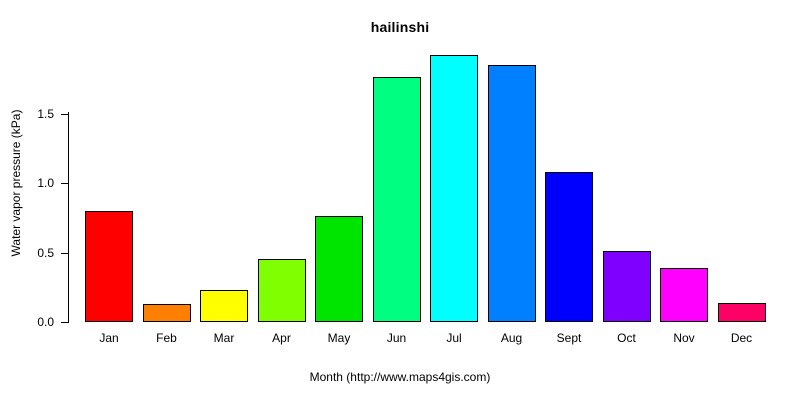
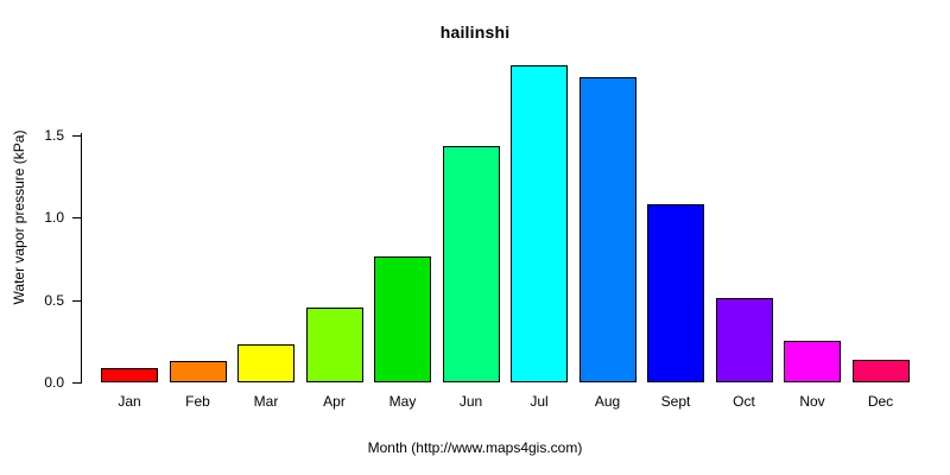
Jan: 0.80 -> 0.09
Jun: 1.76 -> 1.43
Nov: 0.39 -> 0.25
